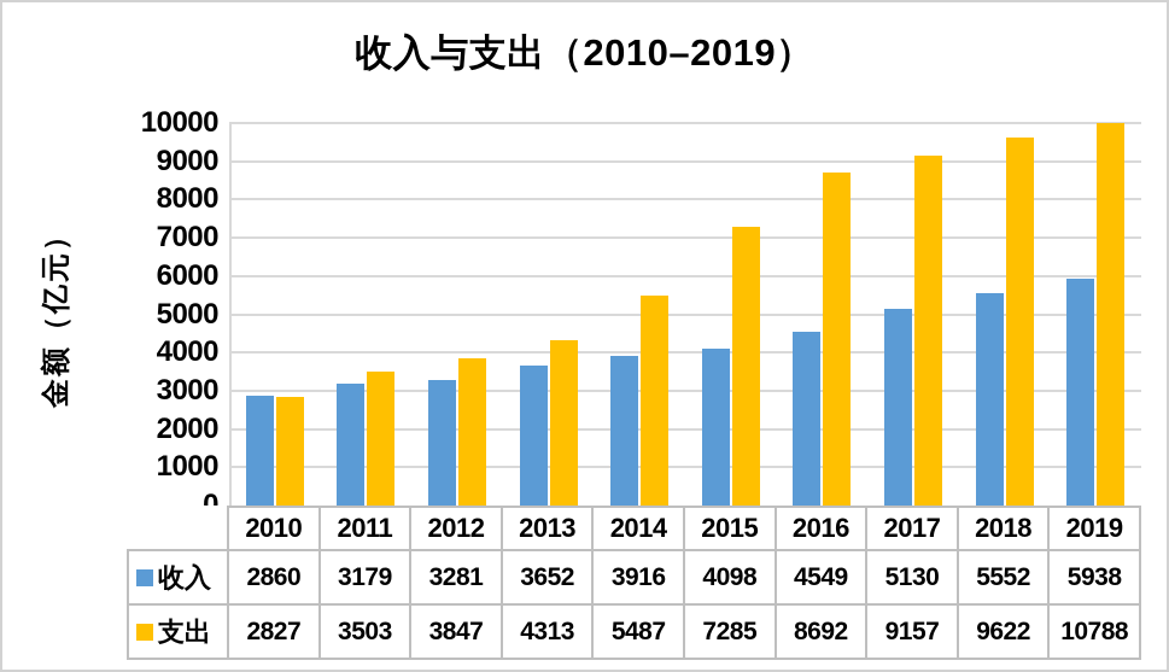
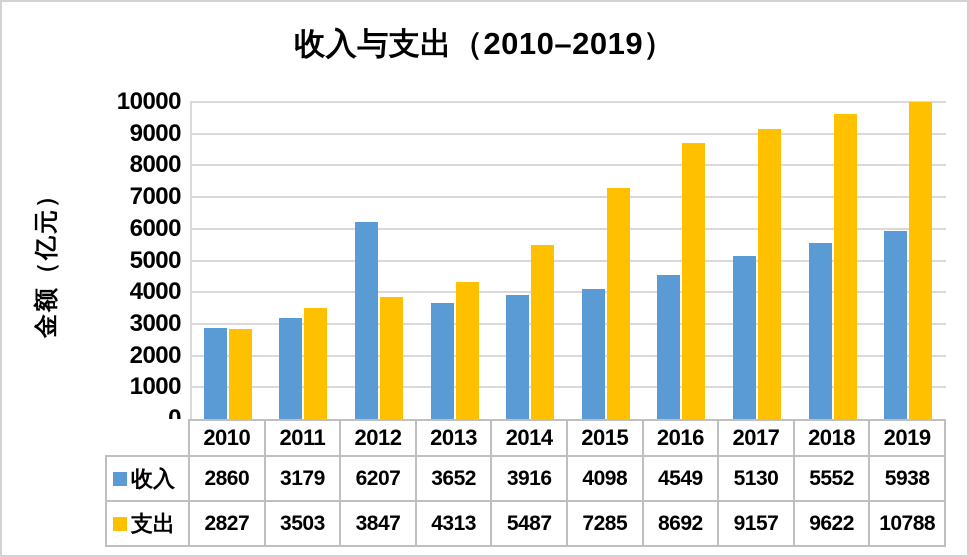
收入/2012: 3281 -> 6207
